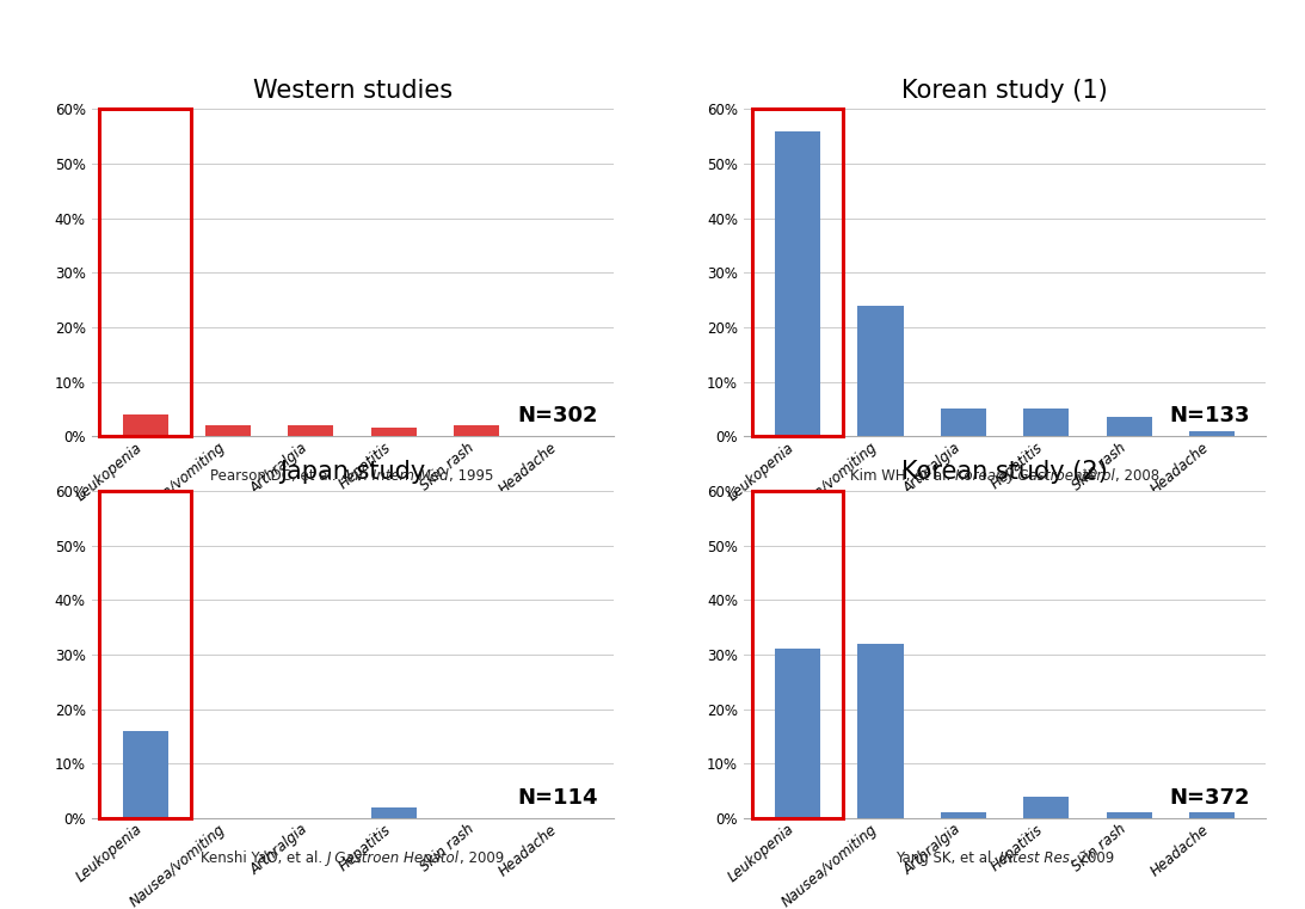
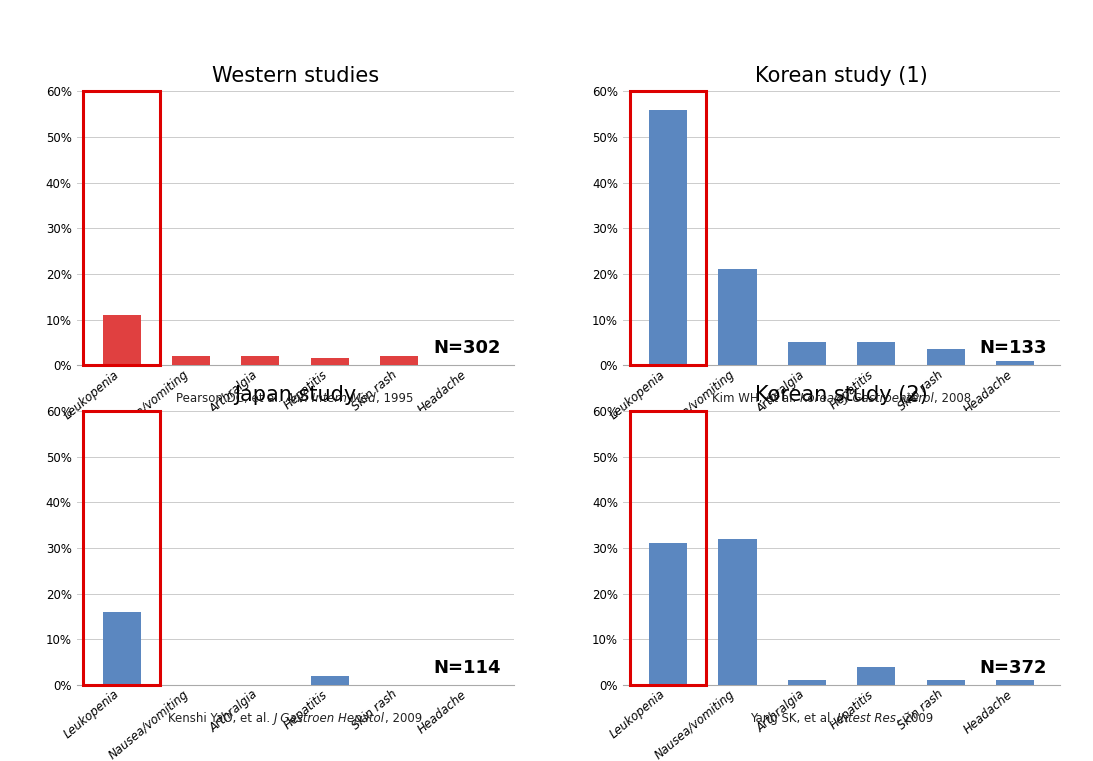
Western studies/Leukopenia: 4.0% -> 11.0%
Korean study (1)/Nausea/vomiting: 24.0% -> 21.0%
